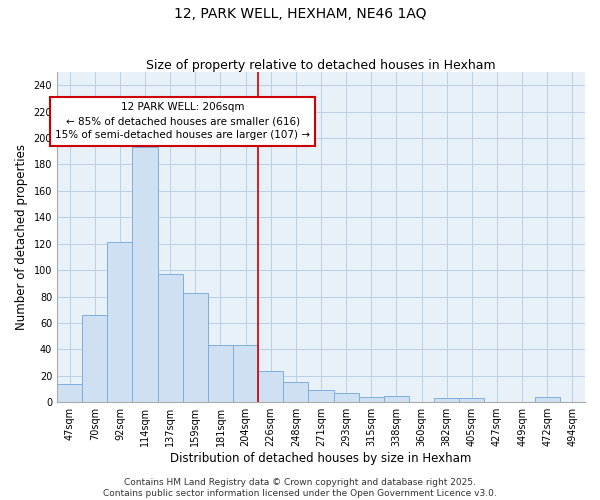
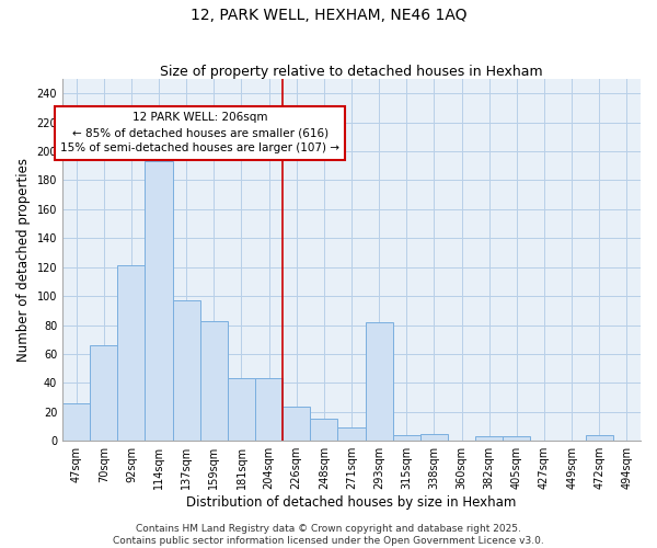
47sqm: 14 -> 26
293sqm: 7 -> 82
